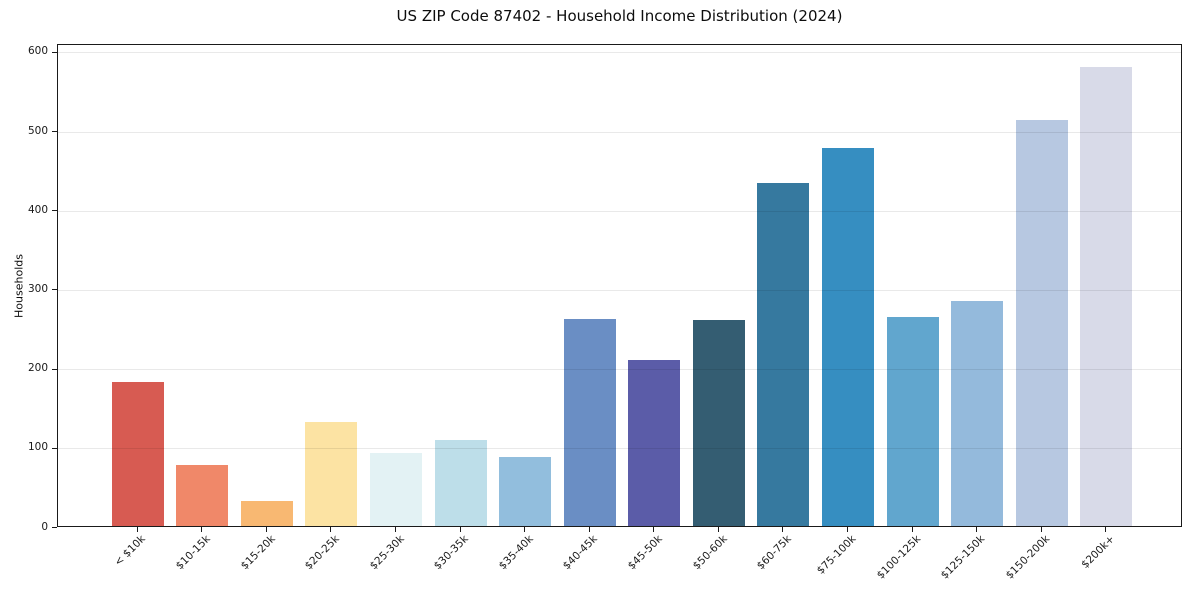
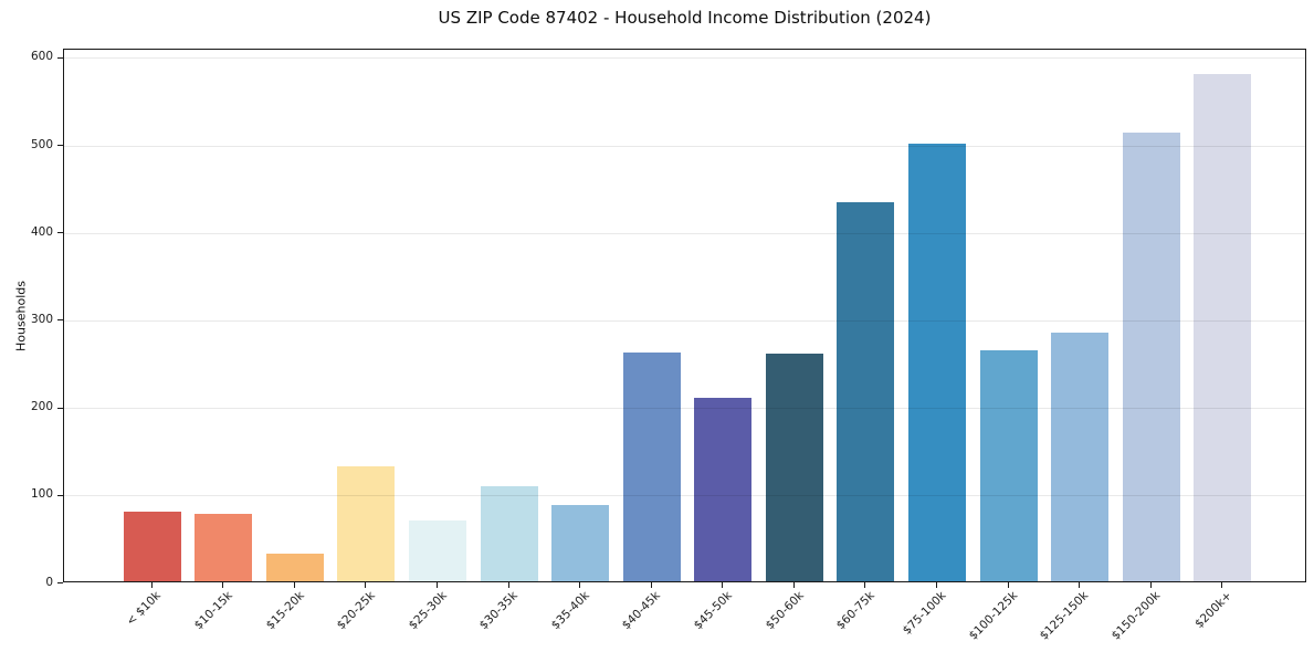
< $10k: 180 -> 80
$25-30k: 90 -> 70
$75-100k: 480 -> 500
